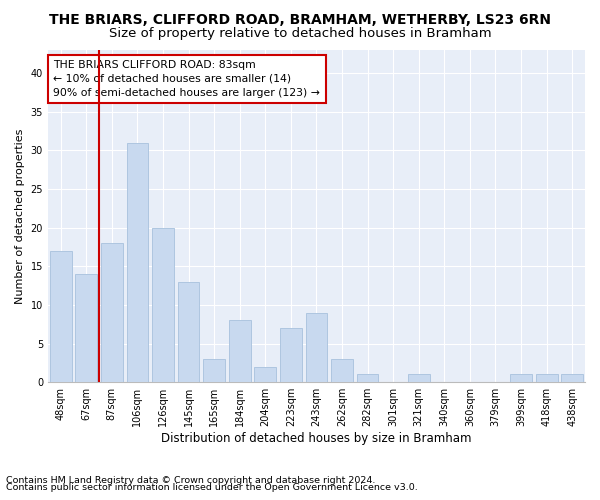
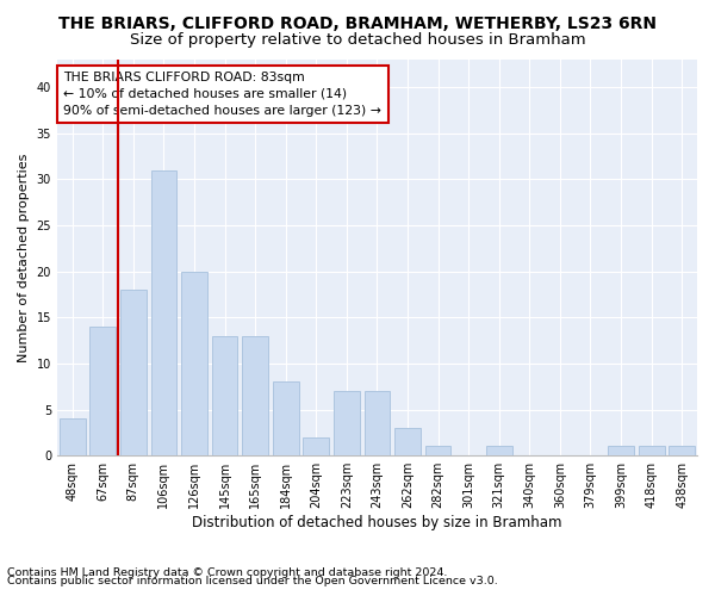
48sqm: 17 -> 4
165sqm: 3 -> 13
243sqm: 9 -> 7
